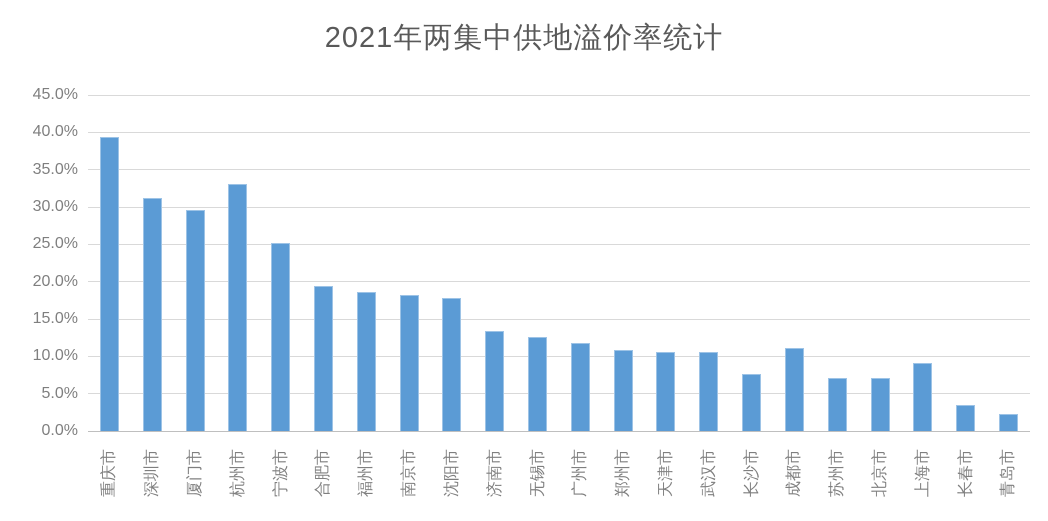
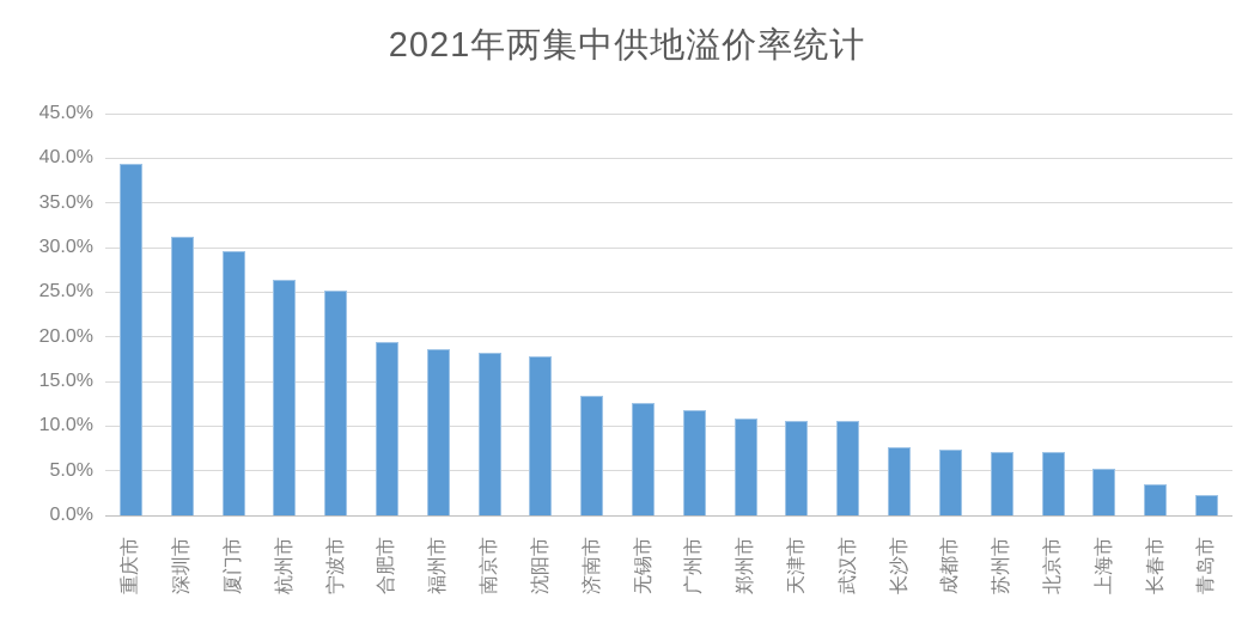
杭州市: 33% -> 26%
成都市: 11% -> 7%
上海市: 9% -> 5%
